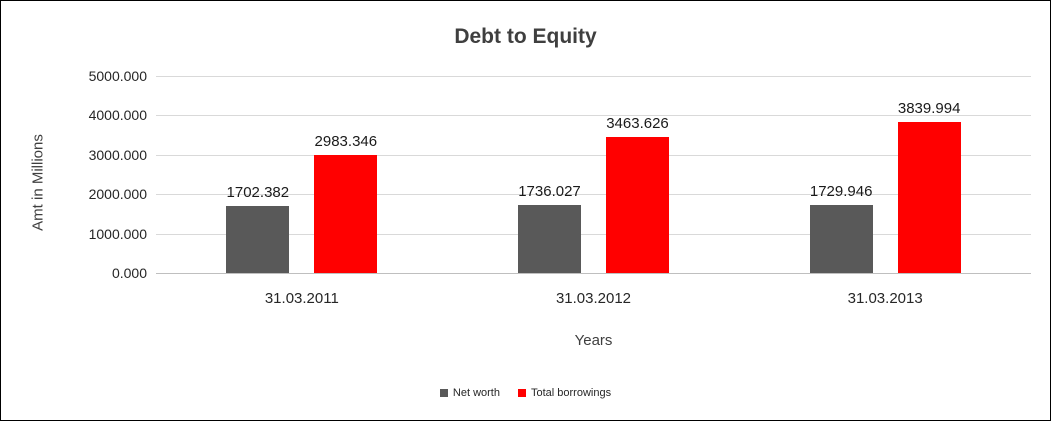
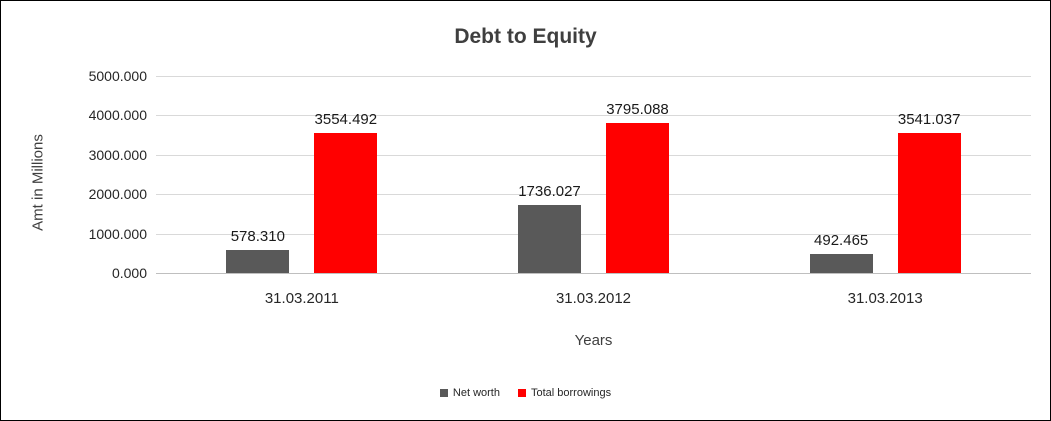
Net worth/31.03.2011: 1702.382 -> 578.310
Total borrowings/31.03.2011: 2983.346 -> 3554.492
Total borrowings/31.03.2012: 3463.626 -> 3795.088
Net worth/31.03.2013: 1729.946 -> 492.465
Total borrowings/31.03.2013: 3839.994 -> 3541.037
